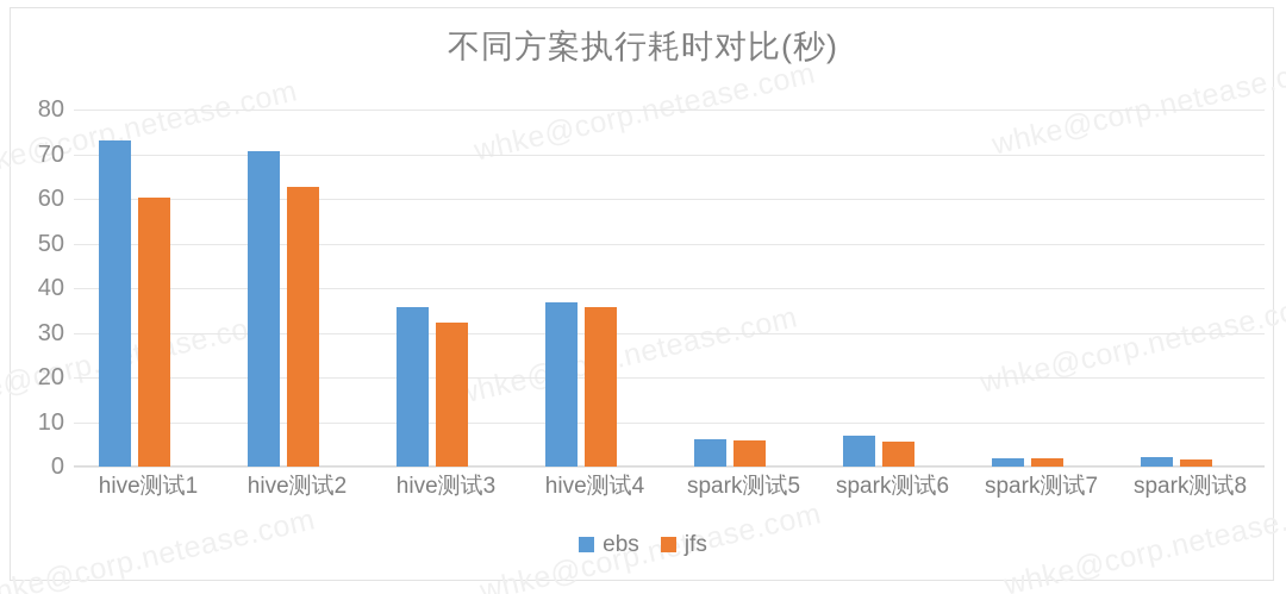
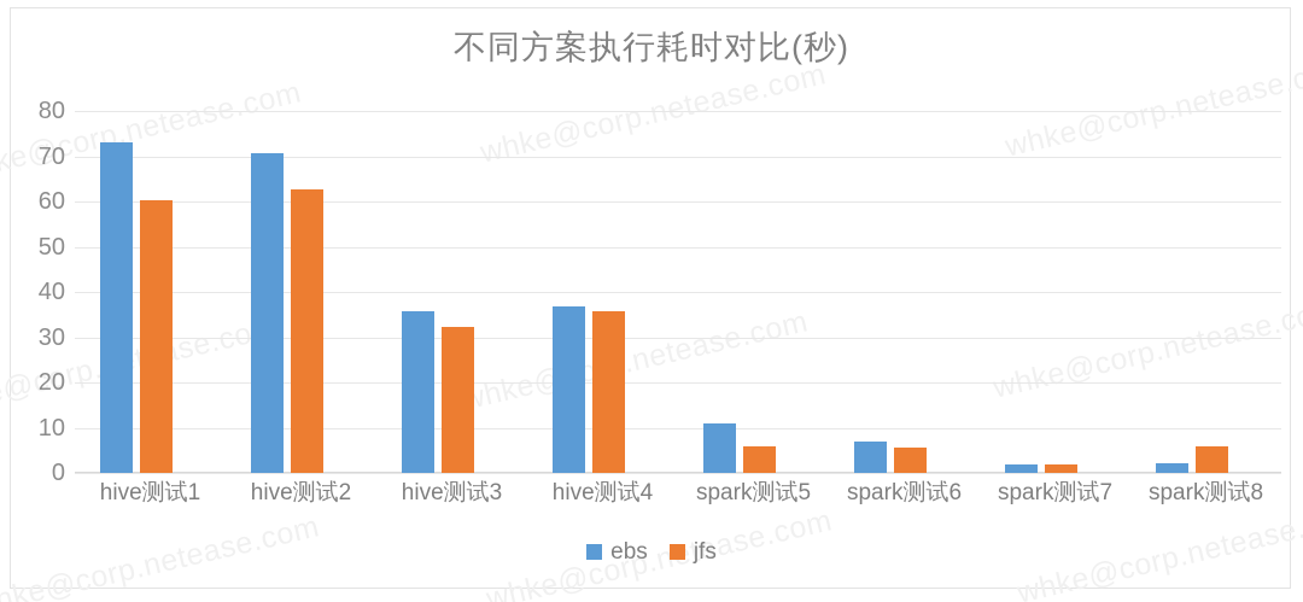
ebs/spark测试5: 6 -> 11
jfs/spark测试8: 2 -> 6
